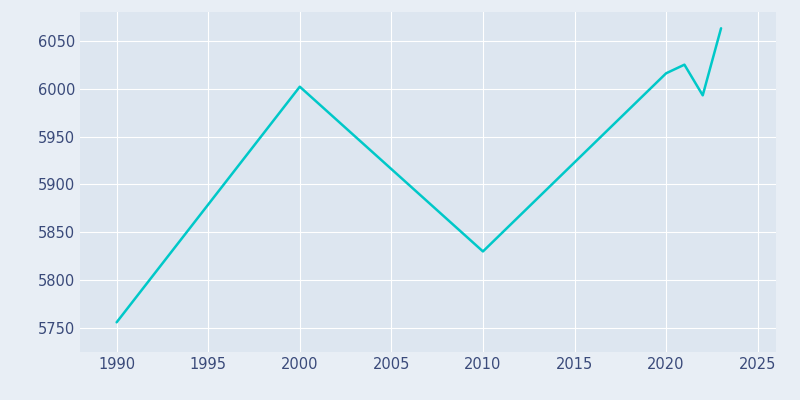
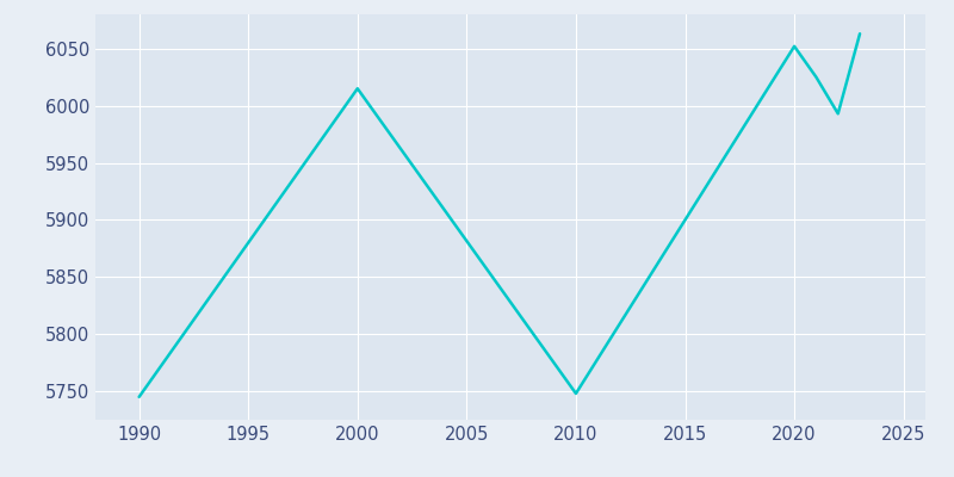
1990: 5756 -> 5745
2000: 6002 -> 6015
2010: 5830 -> 5748
2020: 6016 -> 6052
